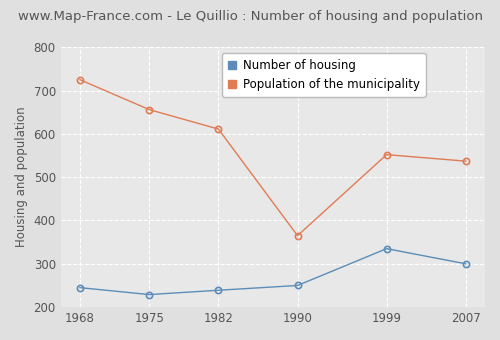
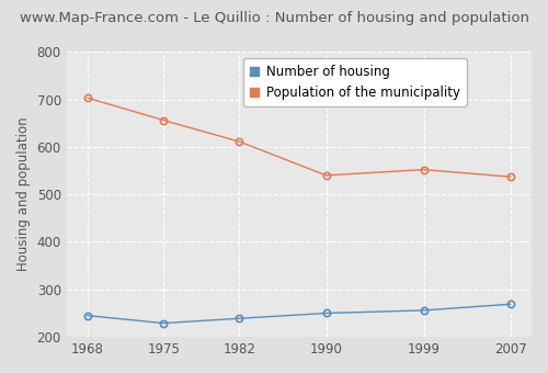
Population of the municipality/1968: 725 -> 703
Population of the municipality/1990: 365 -> 540
Number of housing/1999: 335 -> 256
Number of housing/2007: 300 -> 269
